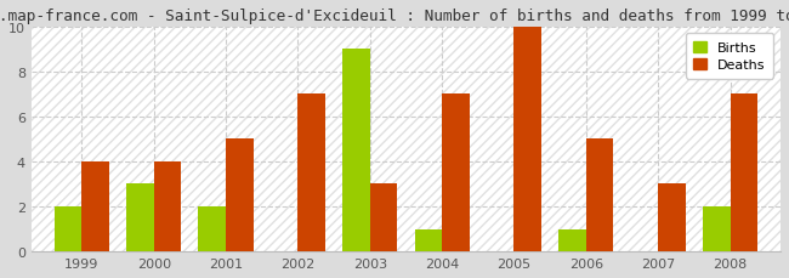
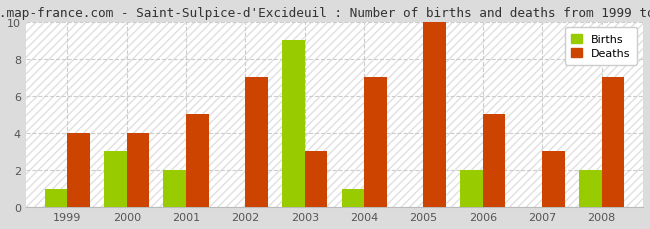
Births/1999: 2 -> 1
Births/2006: 1 -> 2
